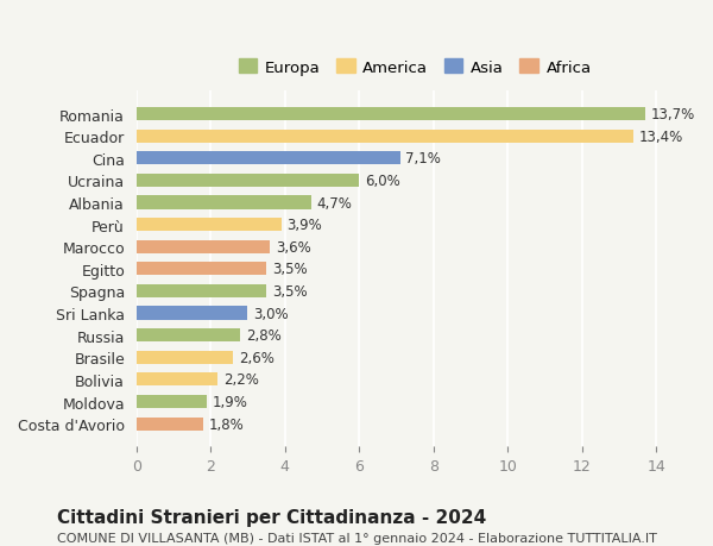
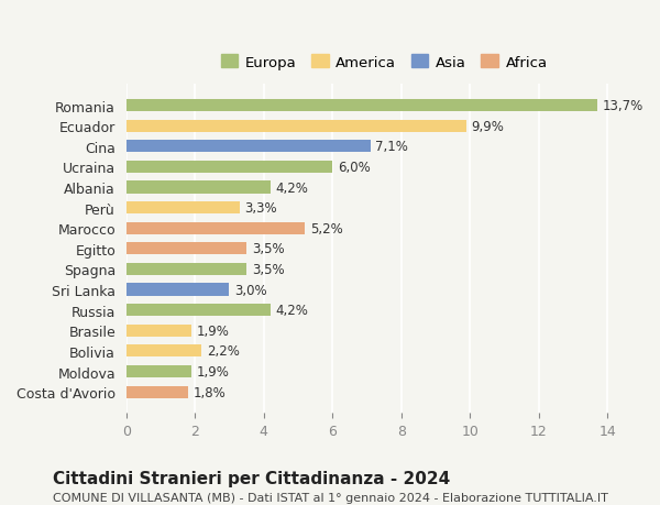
Ecuador: 13,4% -> 9,9%
Albania: 4,7% -> 4,2%
Perù: 3,9% -> 3,3%
Marocco: 3,6% -> 5,2%
Russia: 2,8% -> 4,2%
Brasile: 2,6% -> 1,9%
